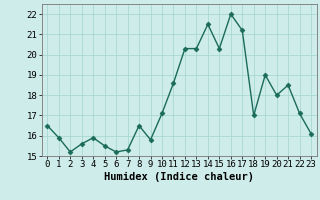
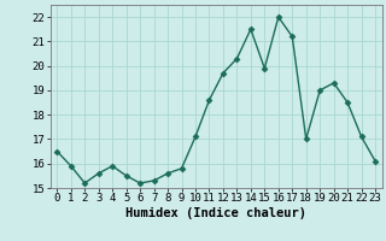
8: 16.5 -> 15.6
12: 20.3 -> 19.7
15: 20.3 -> 19.9
20: 18.0 -> 19.3
